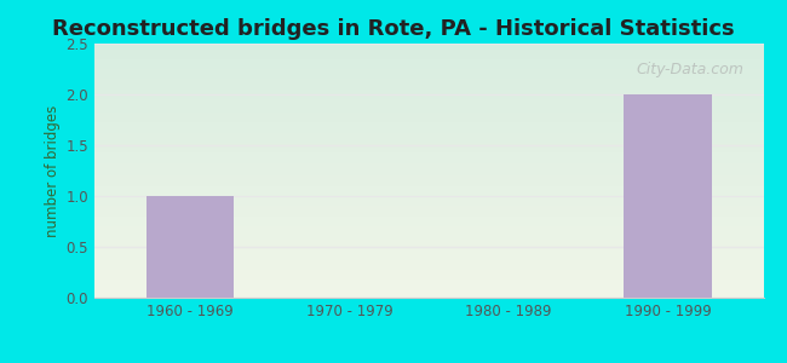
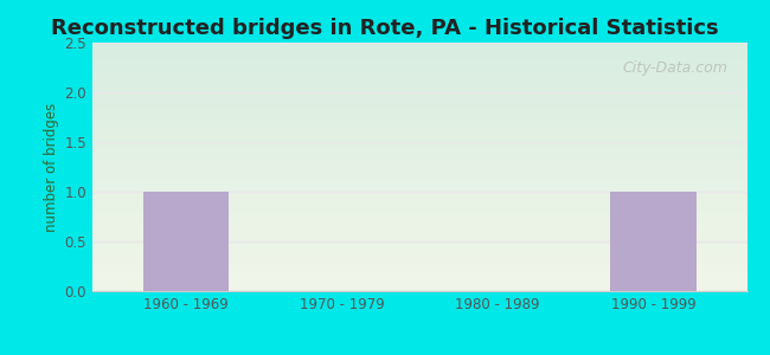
1990 - 1999: 2 -> 1
